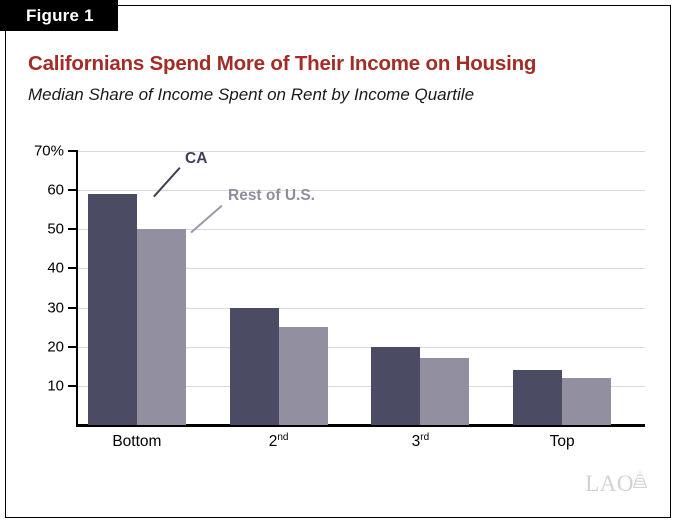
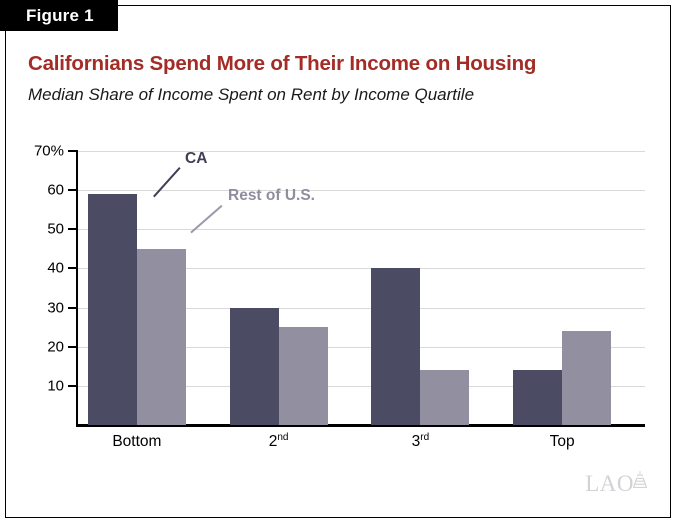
Rest of U.S./Bottom: 50% -> 45%
CA/3rd: 20% -> 40%
Rest of U.S./3rd: 17% -> 14%
Rest of U.S./Top: 12% -> 24%
